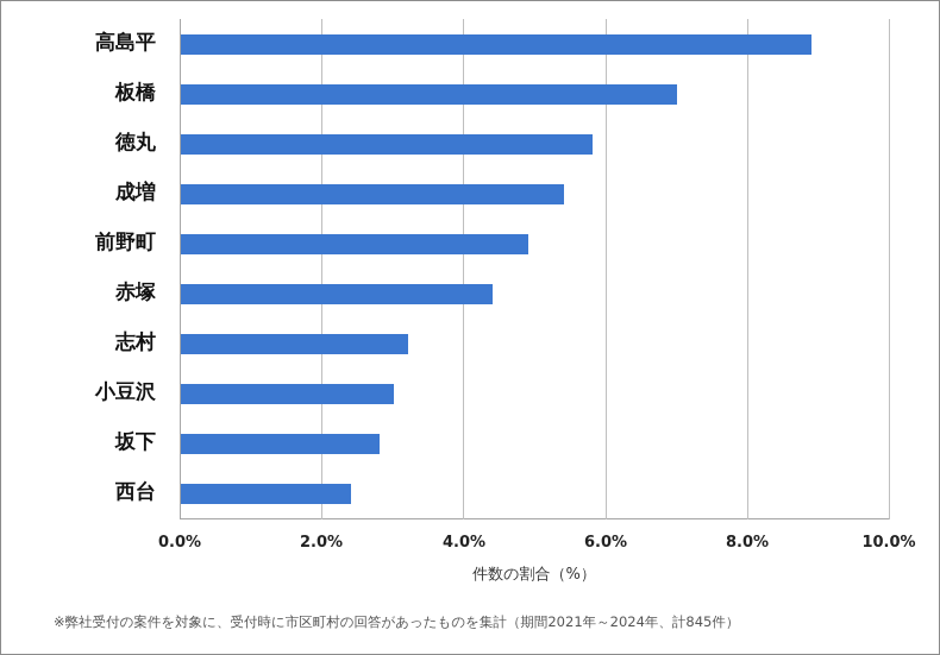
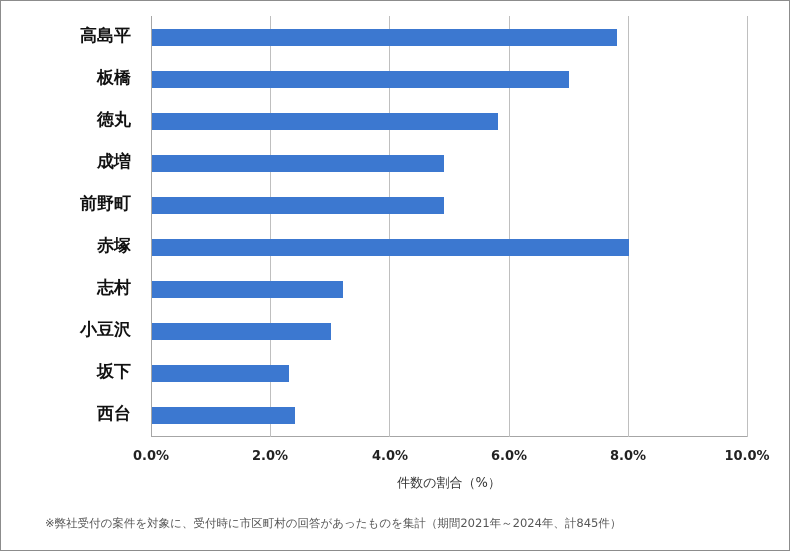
高島平: 8.9% -> 7.8%
成増: 5.4% -> 4.9%
赤塚: 4.4% -> 8.0%
坂下: 2.8% -> 2.3%
